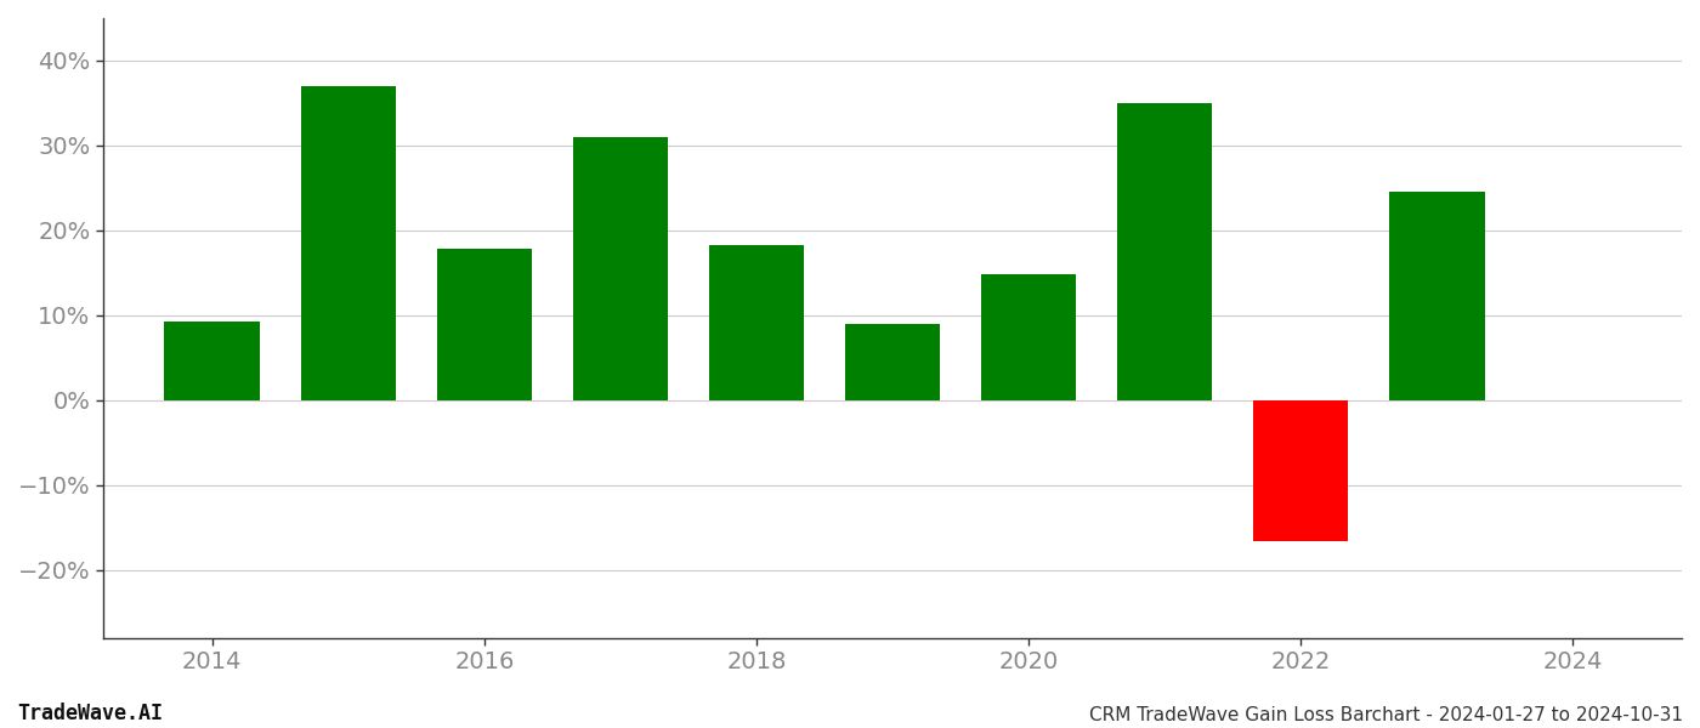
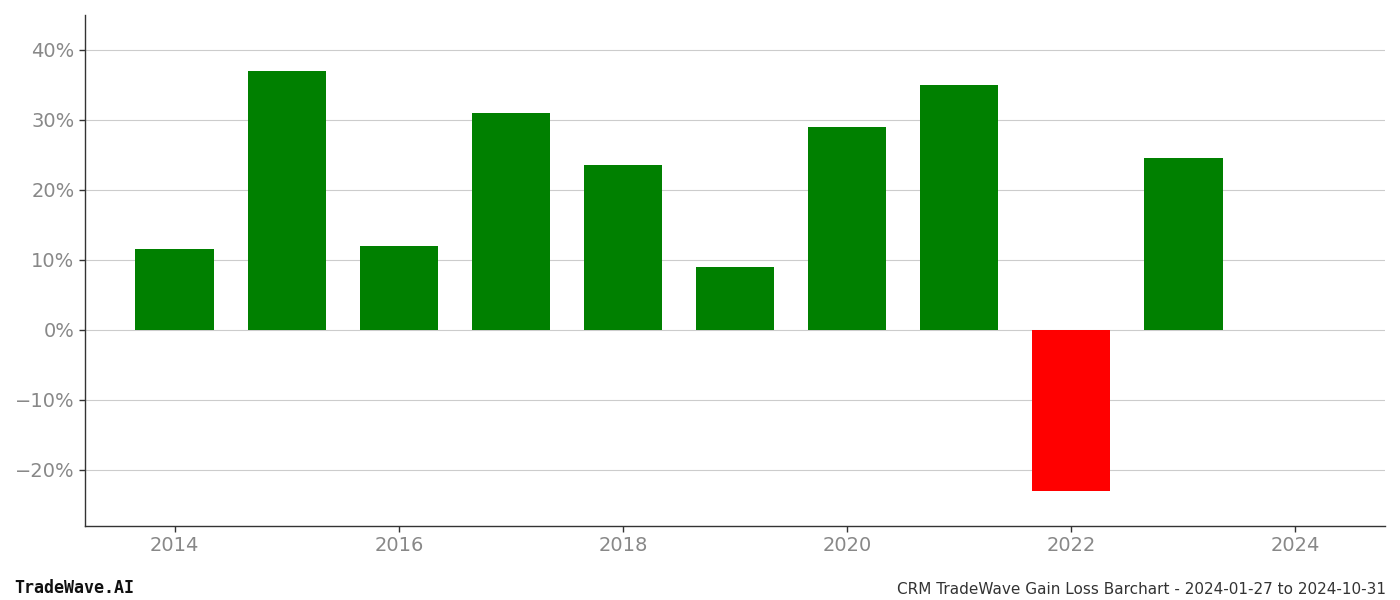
2014: 9.2% -> 11.5%
2016: 17.8% -> 12.0%
2018: 18.2% -> 23.5%
2020: 14.8% -> 29.0%
2022: -16.6% -> -23.0%
